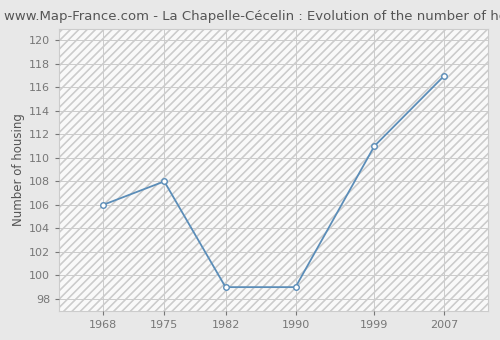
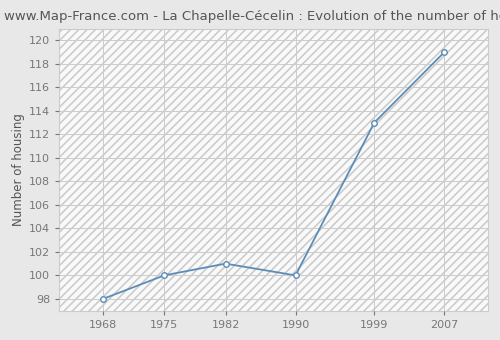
1968: 106 -> 98
1975: 108 -> 100
1982: 99 -> 101
1990: 99 -> 100
1999: 111 -> 113
2007: 117 -> 119
